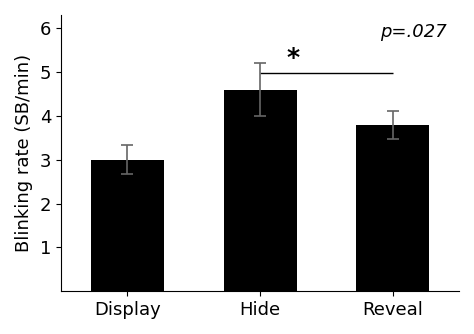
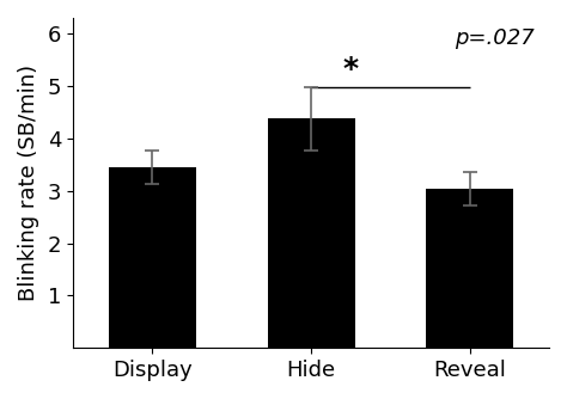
Display: 3.00 -> 3.45
Hide: 4.60 -> 4.38
Reveal: 3.80 -> 3.03
